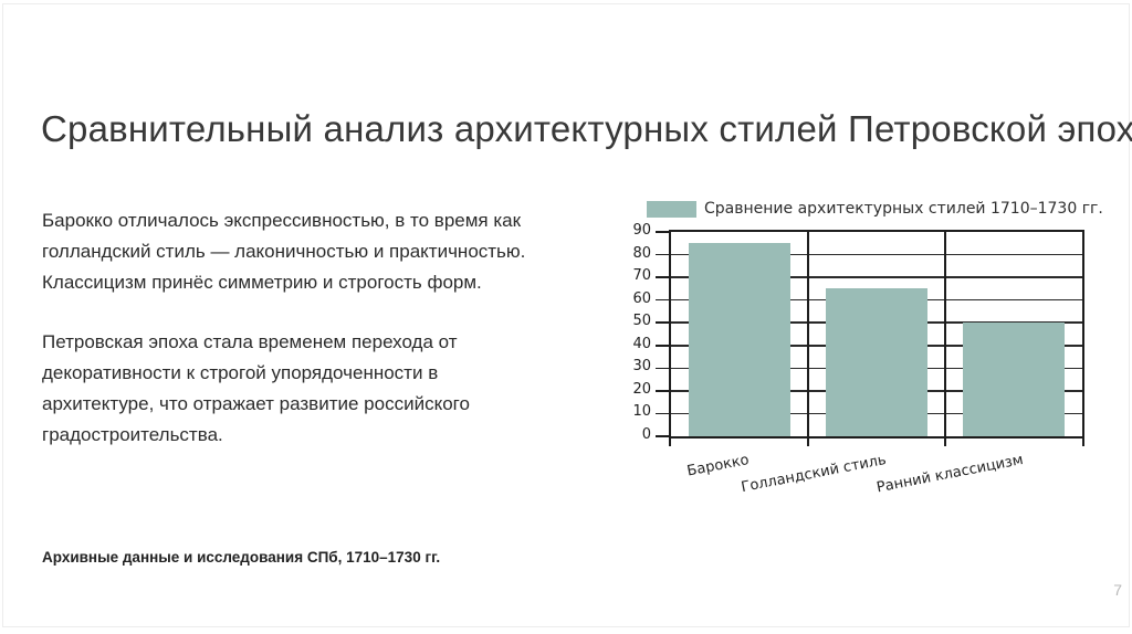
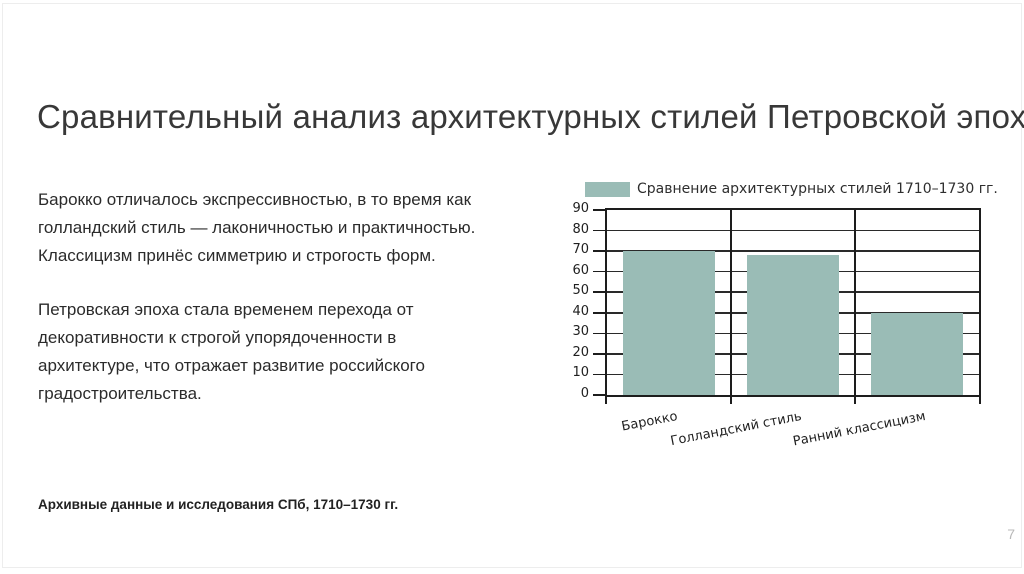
Барокко: 85 -> 70
Голландский стиль: 65 -> 68
Ранний классицизм: 50 -> 40
